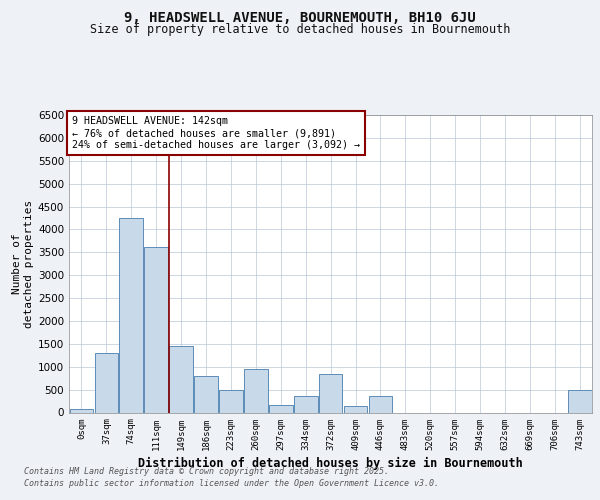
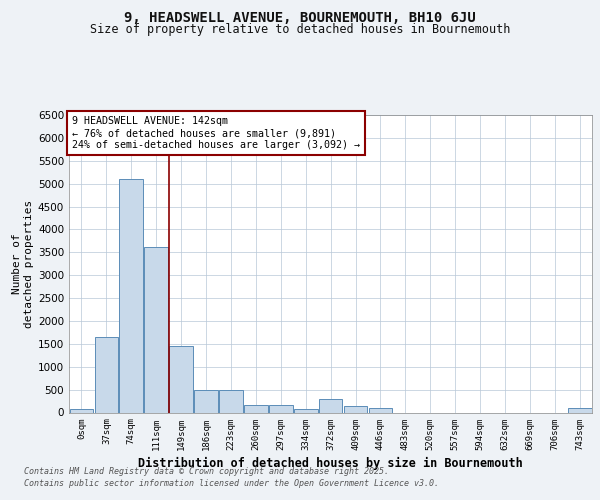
37sqm: 1300 -> 1650
74sqm: 4250 -> 5100
186sqm: 800 -> 490
260sqm: 950 -> 170
334sqm: 350 -> 80
372sqm: 850 -> 300
446sqm: 350 -> 90
743sqm: 500 -> 90
